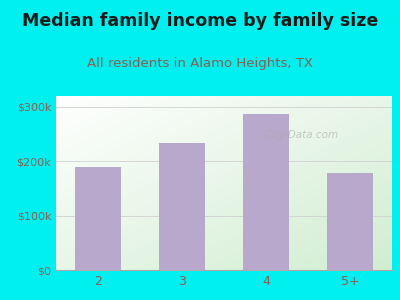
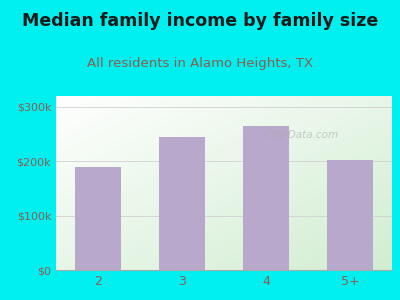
3: $234k -> $245k
4: $286k -> $265k
5+: $178k -> $202k
